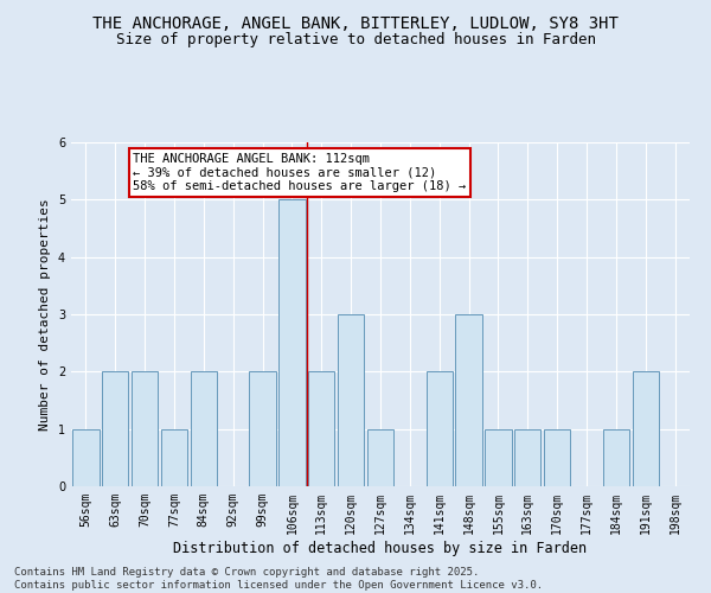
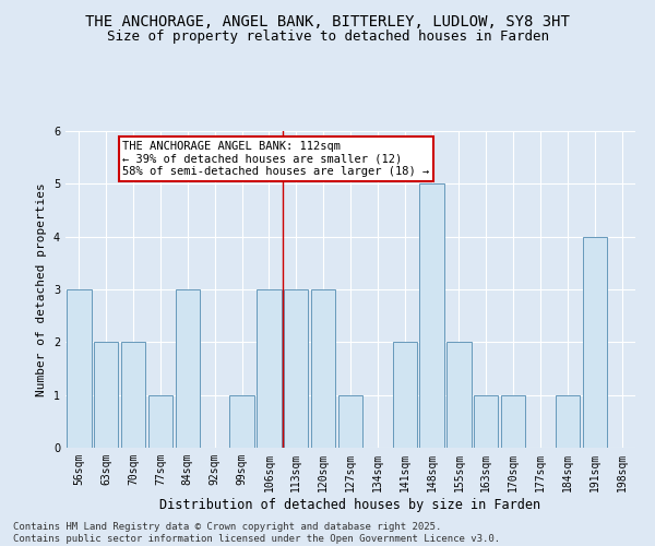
56sqm: 1 -> 3
84sqm: 2 -> 3
99sqm: 2 -> 1
106sqm: 5 -> 3
113sqm: 2 -> 3
148sqm: 3 -> 5
155sqm: 1 -> 2
191sqm: 2 -> 4
